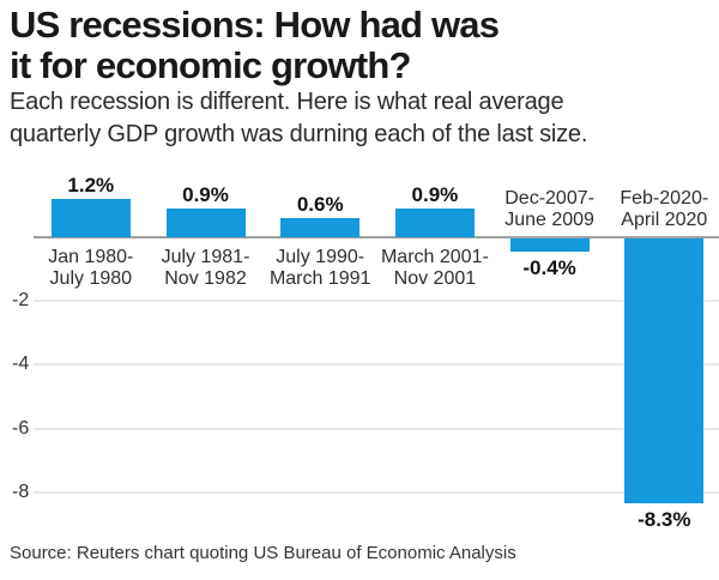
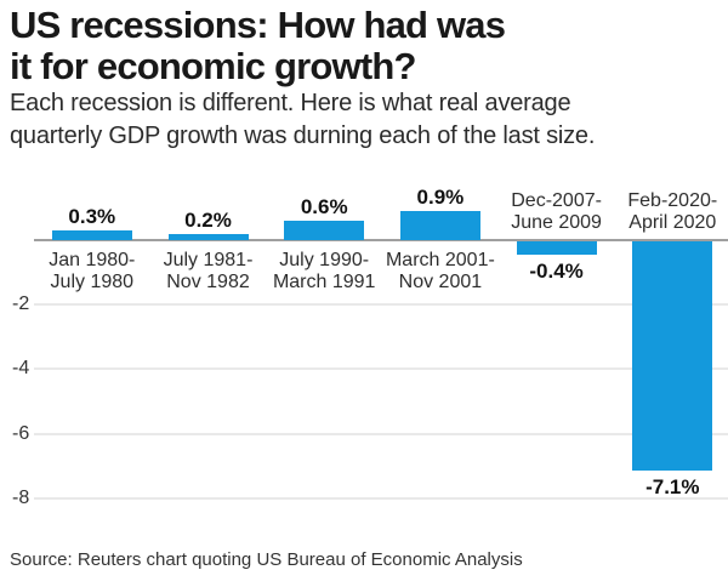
Jan 1980- July 1980: 1.2% -> 0.3%
July 1981- Nov 1982: 0.9% -> 0.2%
Feb-2020- April 2020: -8.3% -> -7.1%
